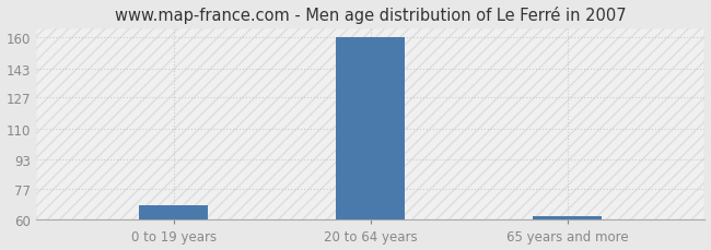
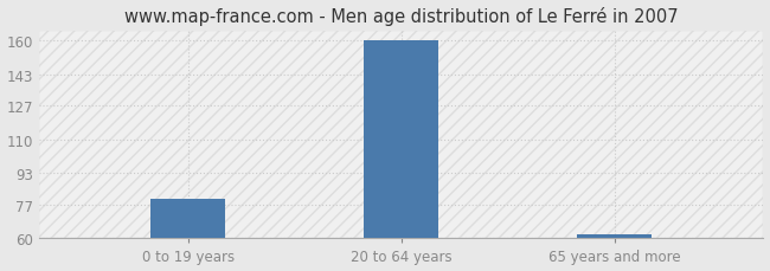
0 to 19 years: 68 -> 80
